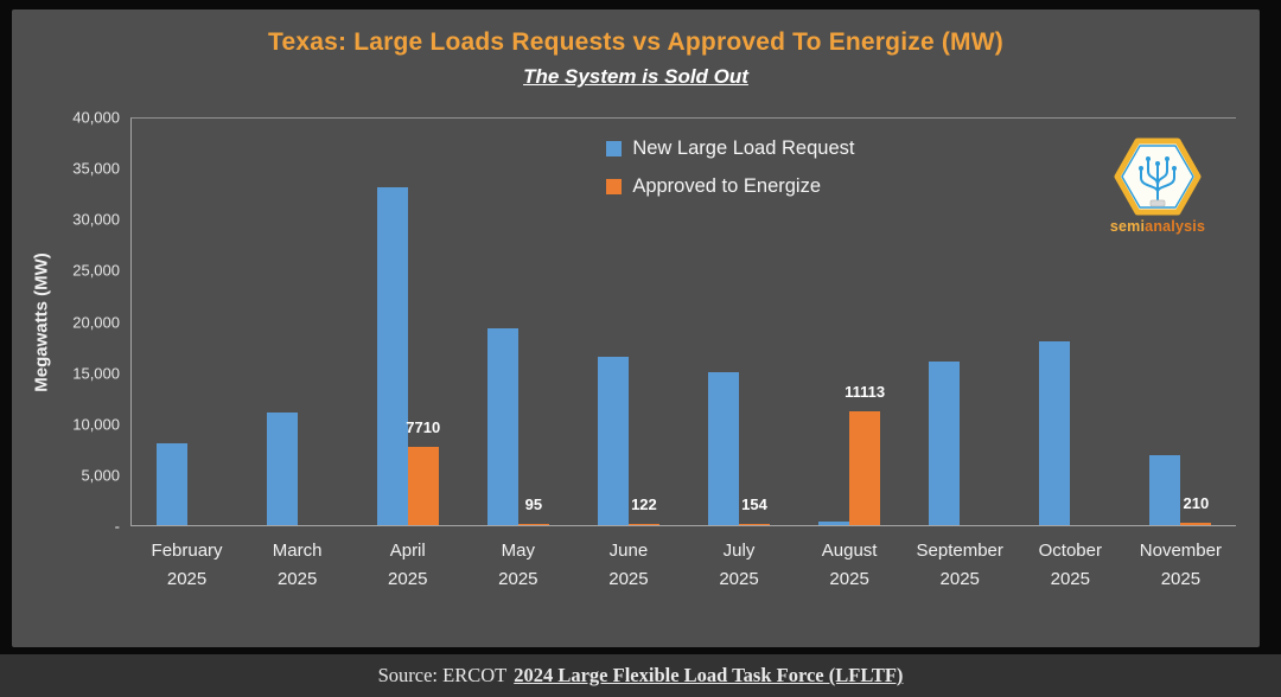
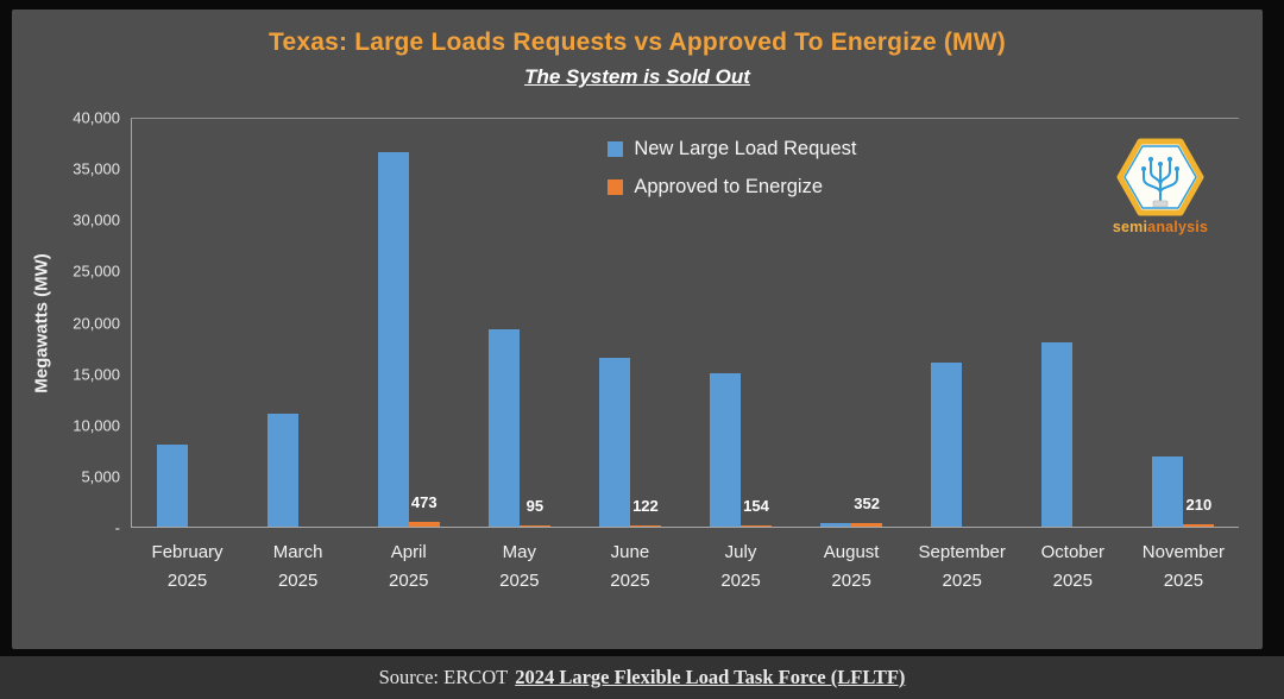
New Large Load Request/April 2025: 33000 -> 36000
Approved to Energize/April 2025: 7710 -> 473
Approved to Energize/August 2025: 11113 -> 352
